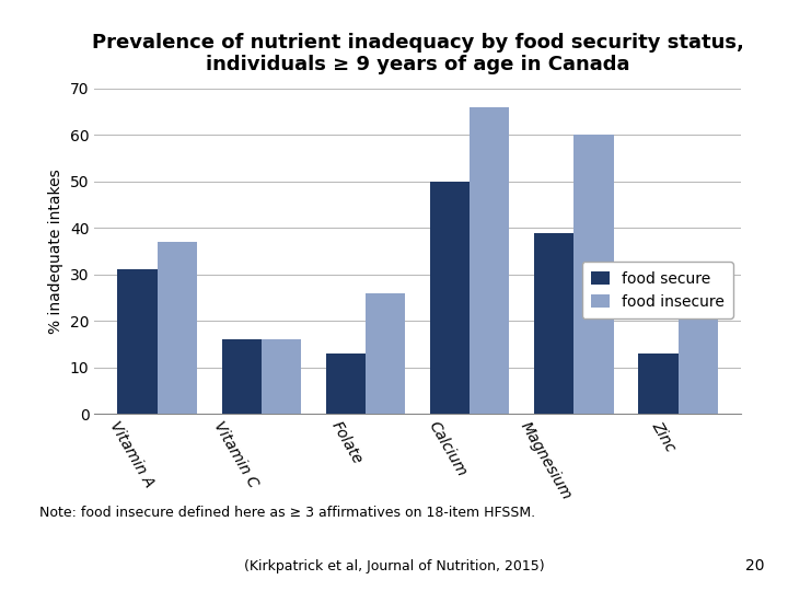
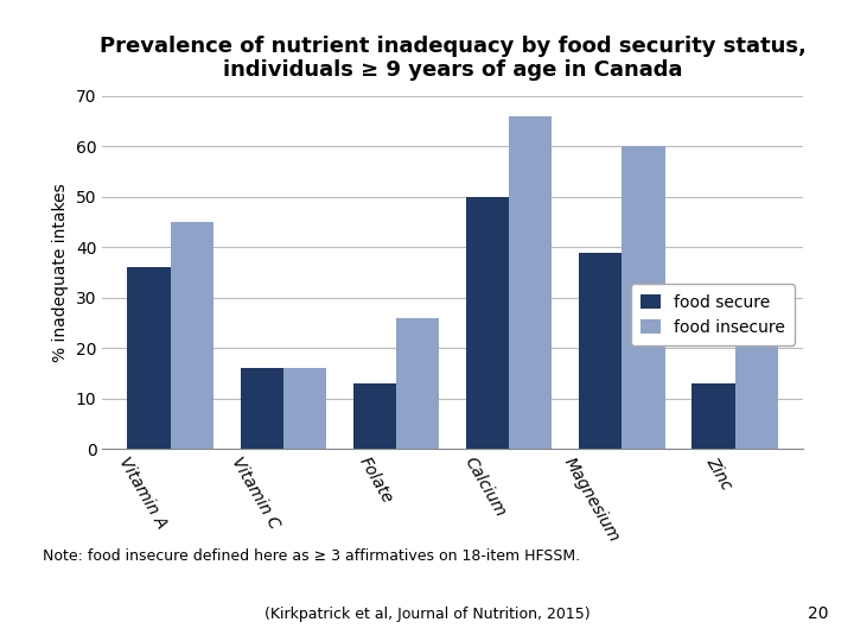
food secure/Vitamin A: 31 -> 36
food insecure/Vitamin A: 37 -> 45
